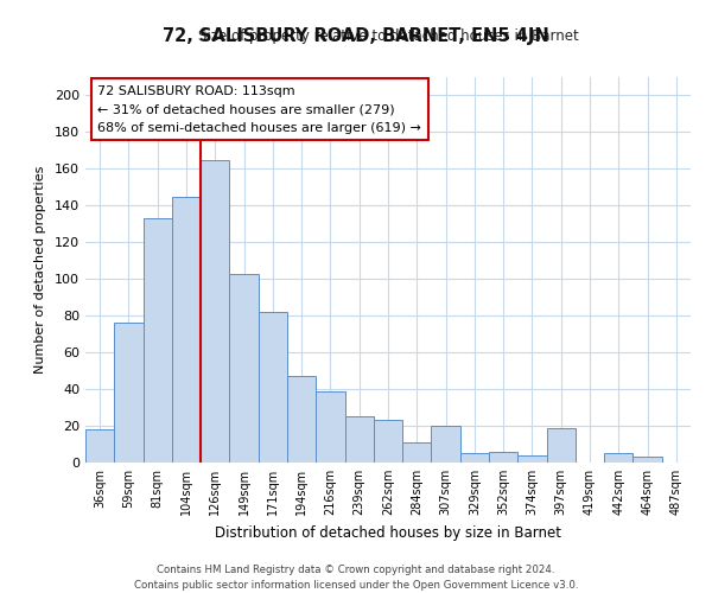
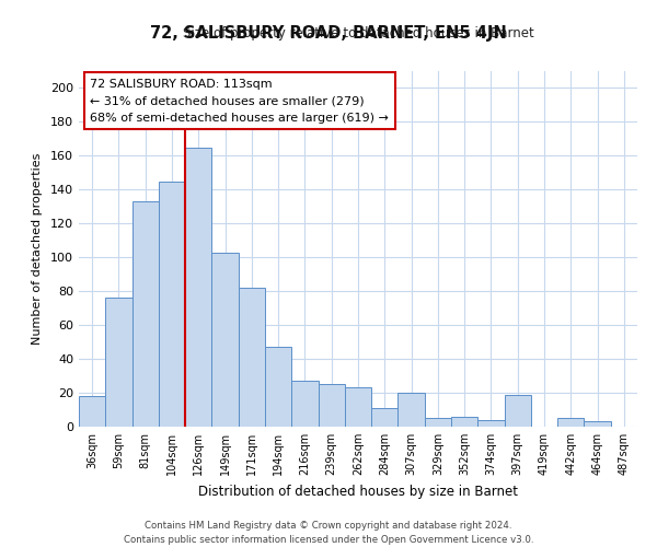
216sqm: 39 -> 27
